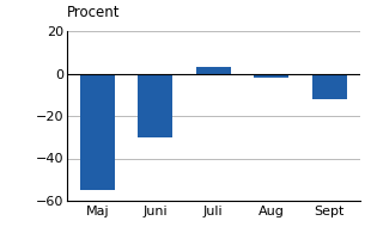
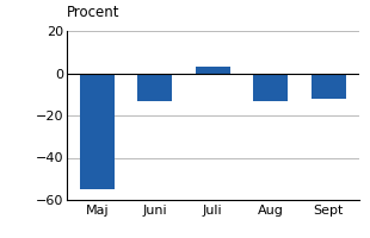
Juni: -30 -> -13
Aug: -2 -> -13
